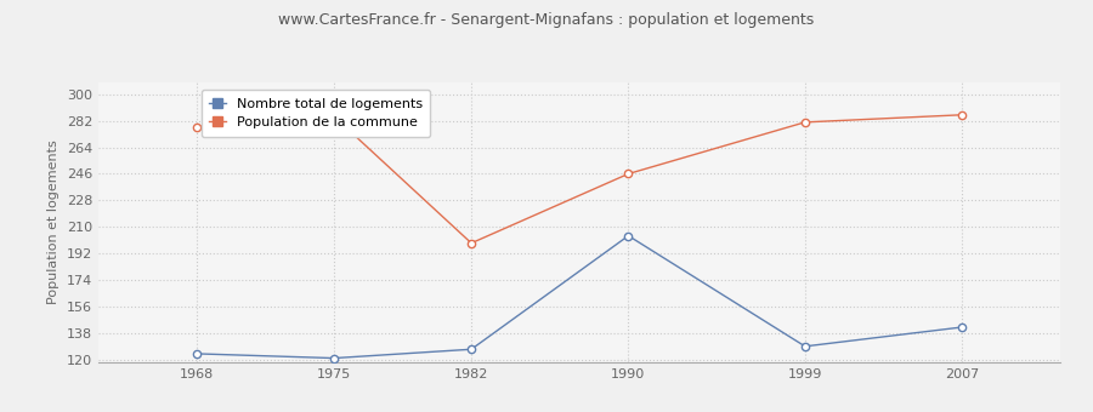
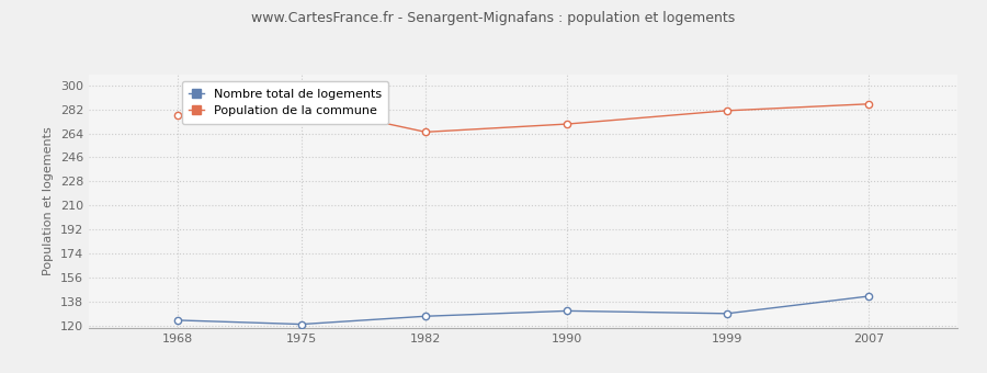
Population de la commune/1982: 199 -> 265
Nombre total de logements/1990: 204 -> 131
Population de la commune/1990: 246 -> 271
